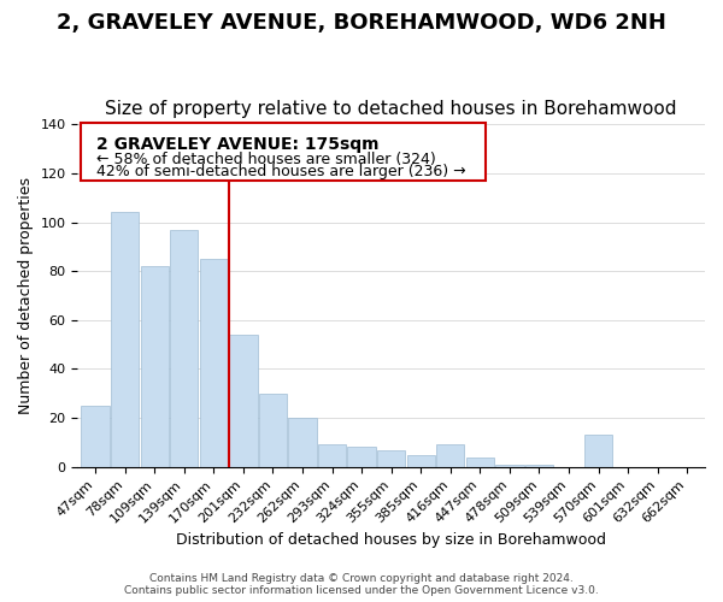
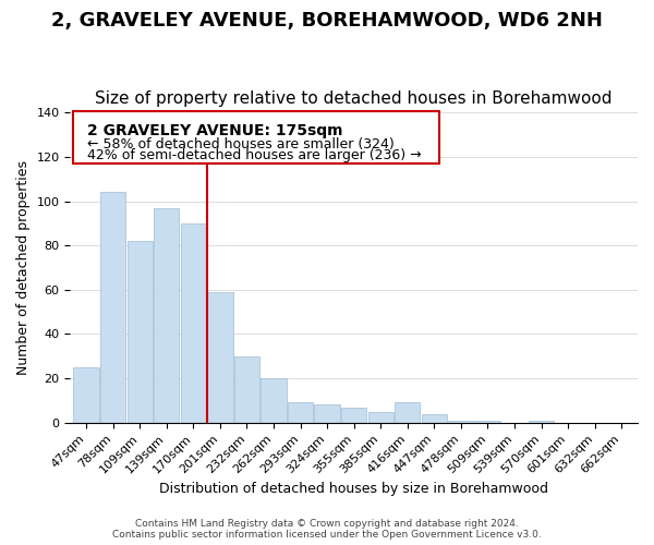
170sqm: 85 -> 90
201sqm: 54 -> 59
570sqm: 13 -> 1
